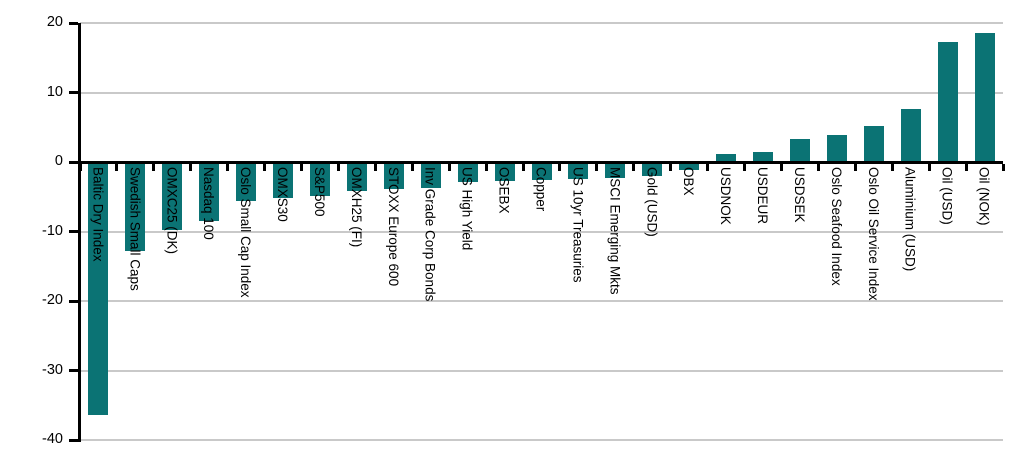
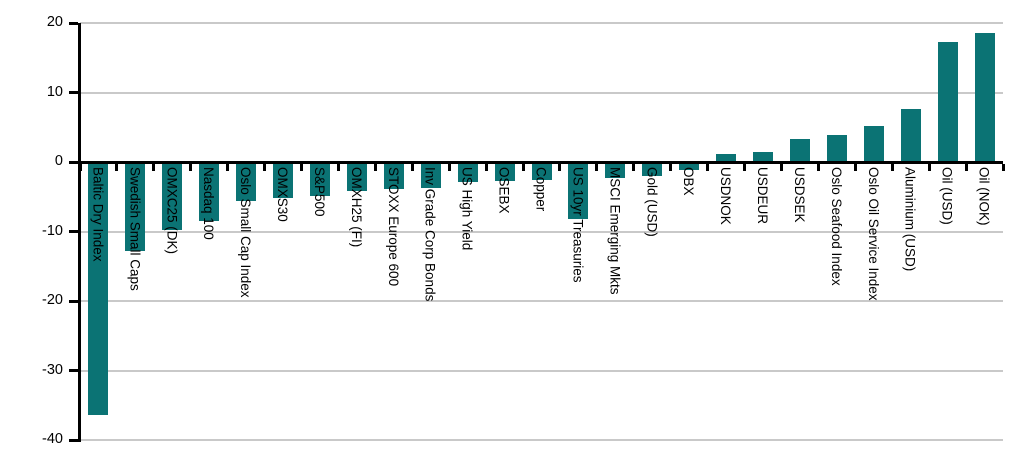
US 10yr Treasuries: -2 -> -8
